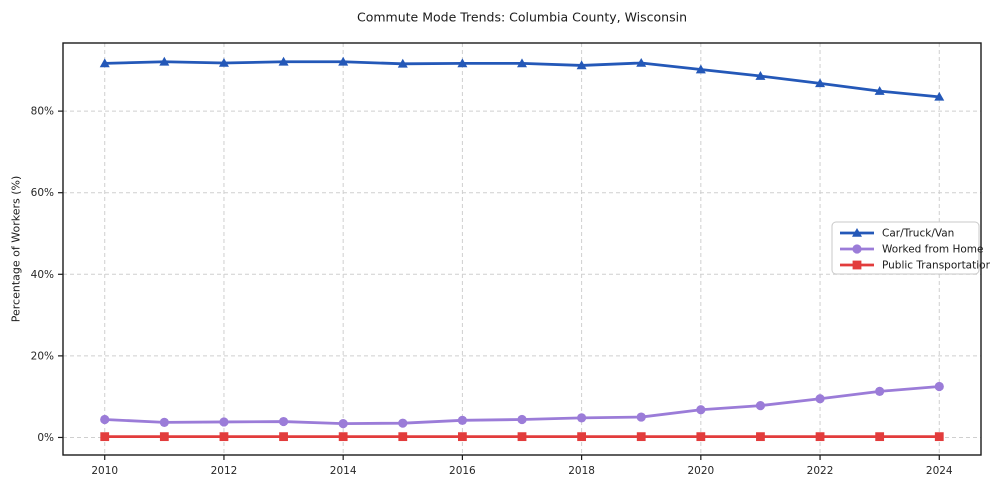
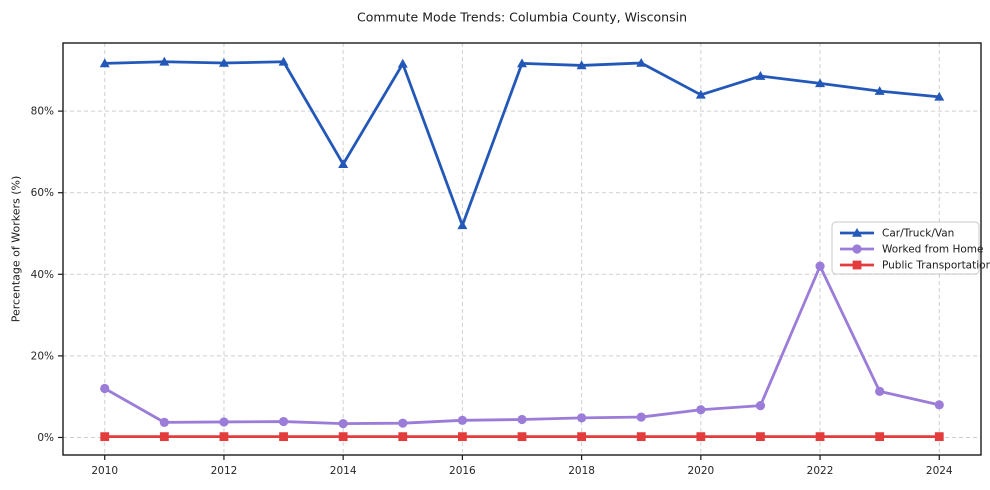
Worked from Home/2010: 4% -> 12%
Car/Truck/Van/2014: 92% -> 67%
Car/Truck/Van/2016: 92% -> 52%
Car/Truck/Van/2020: 90% -> 84%
Worked from Home/2022: 10% -> 42%
Worked from Home/2024: 12% -> 8%
